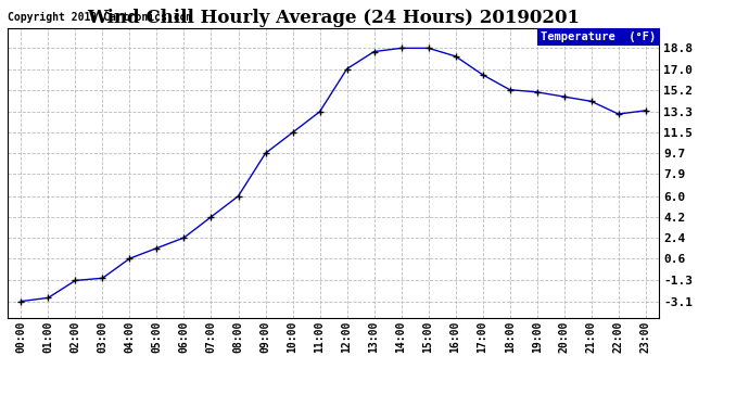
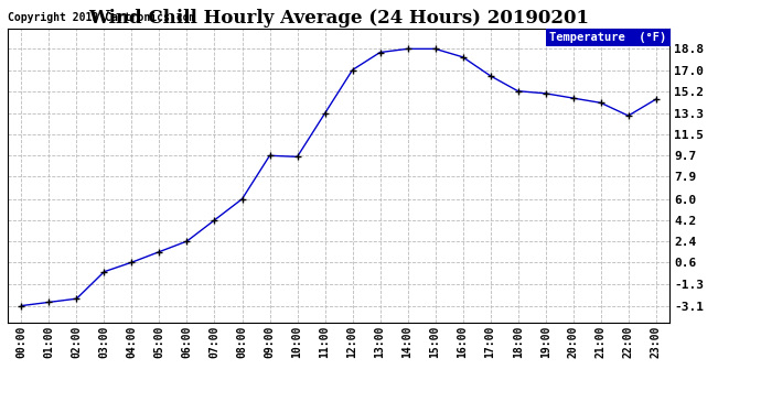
02:00: -1.3 -> -2.5
03:00: -1.1 -> -0.2
10:00: 11.5 -> 9.6
23:00: 13.4 -> 14.5
